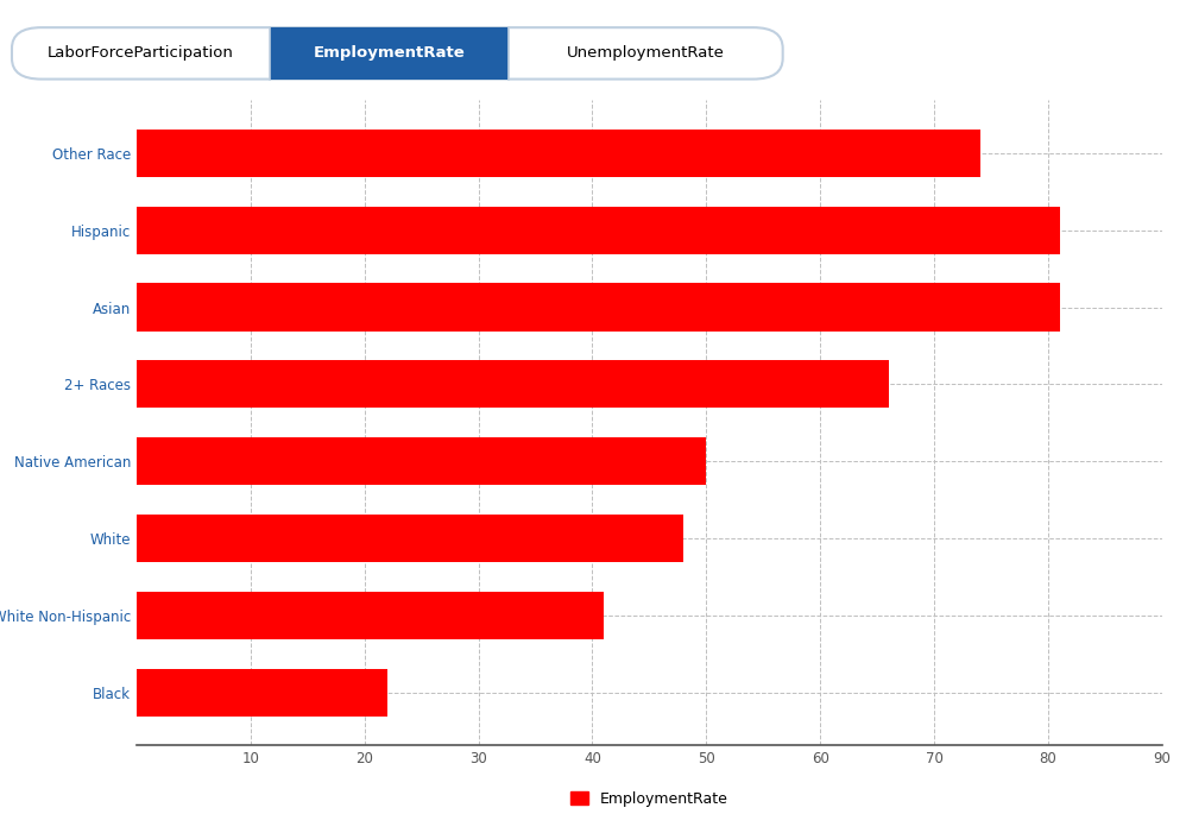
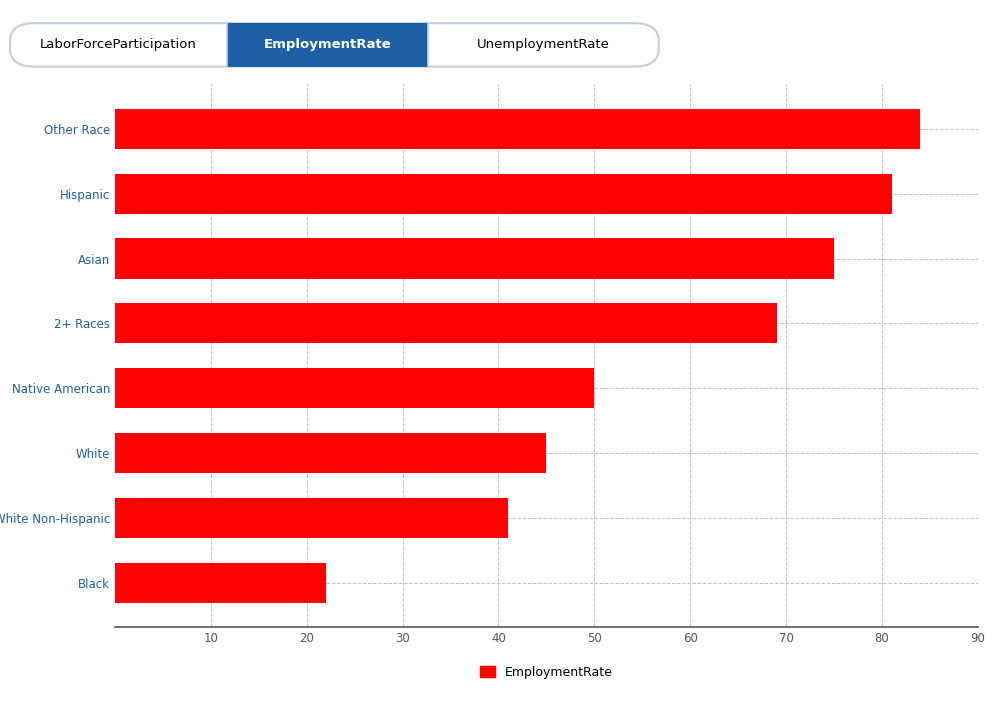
Other Race: 74 -> 84
Asian: 81 -> 75
2+ Races: 66 -> 69
White: 48 -> 45
